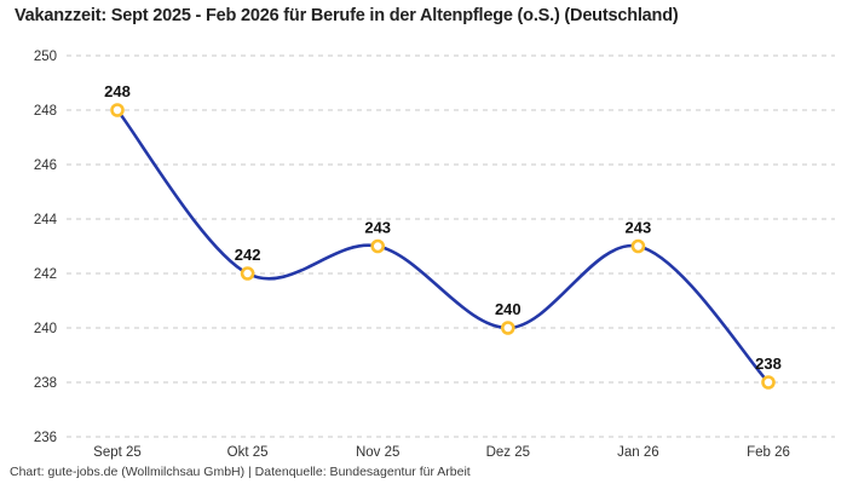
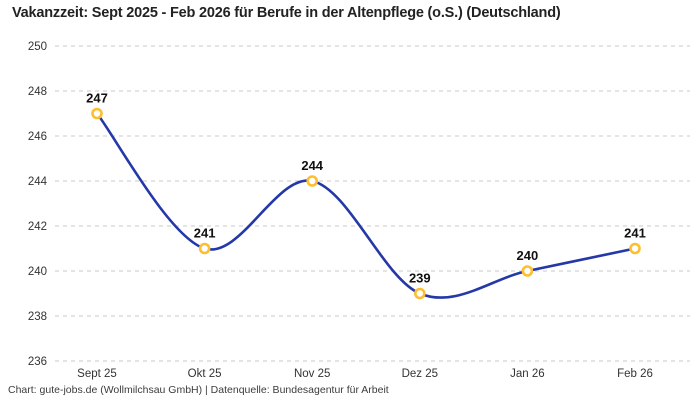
Sept 25: 248 -> 247
Okt 25: 242 -> 241
Nov 25: 243 -> 244
Dez 25: 240 -> 239
Jan 26: 243 -> 240
Feb 26: 238 -> 241
